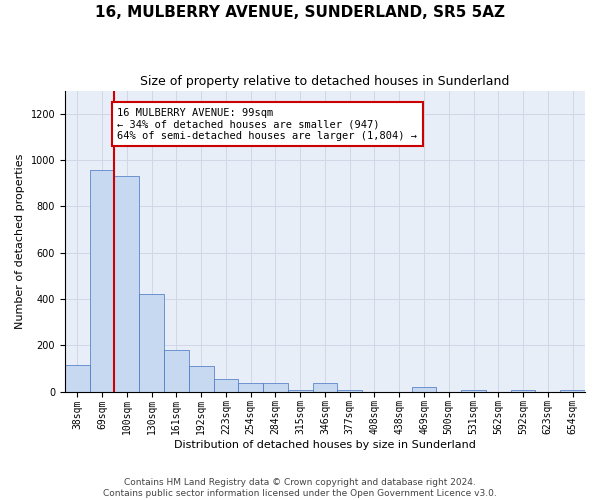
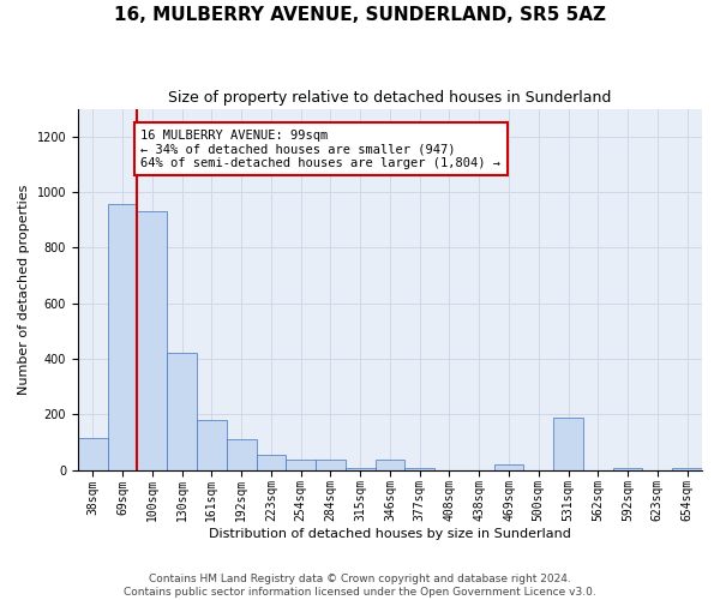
531sqm: 5 -> 190
